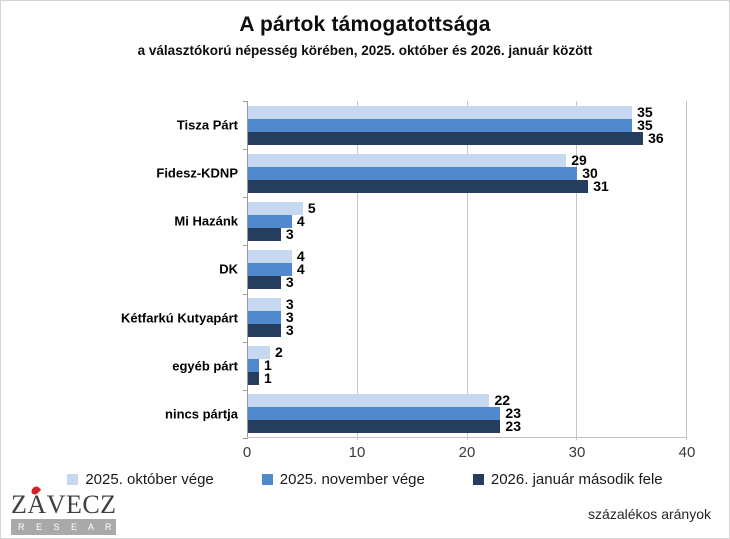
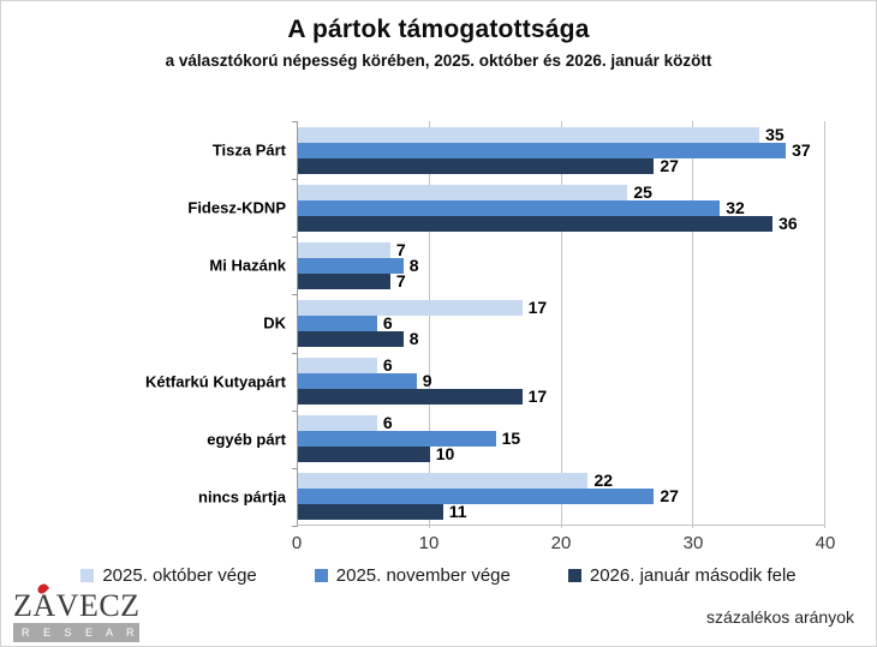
2025. november vége/Tisza Párt: 35 -> 37
2026. január második fele/Tisza Párt: 36 -> 27
2025. október vége/Fidesz-KDNP: 29 -> 25
2025. november vége/Fidesz-KDNP: 30 -> 32
2026. január második fele/Fidesz-KDNP: 31 -> 36
2025. október vége/Mi Hazánk: 5 -> 7
2025. november vége/Mi Hazánk: 4 -> 8
2026. január második fele/Mi Hazánk: 3 -> 7
2025. október vége/DK: 4 -> 17
2025. november vége/DK: 4 -> 6
2026. január második fele/DK: 3 -> 8
2025. október vége/Kétfarkú Kutyapárt: 3 -> 6
2025. november vége/Kétfarkú Kutyapárt: 3 -> 9
2026. január második fele/Kétfarkú Kutyapárt: 3 -> 17
2025. október vége/egyéb párt: 2 -> 6
2025. november vége/egyéb párt: 1 -> 15
2026. január második fele/egyéb párt: 1 -> 10
2025. november vége/nincs pártja: 23 -> 27
2026. január második fele/nincs pártja: 23 -> 11
